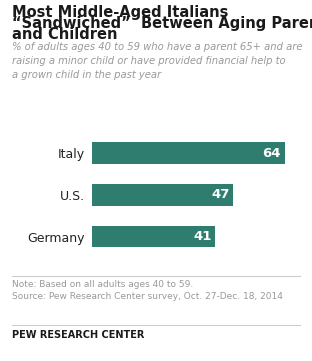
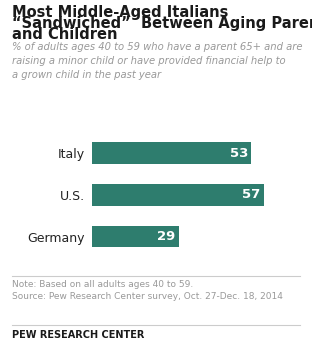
Italy: 64 -> 53
U.S.: 47 -> 57
Germany: 41 -> 29
